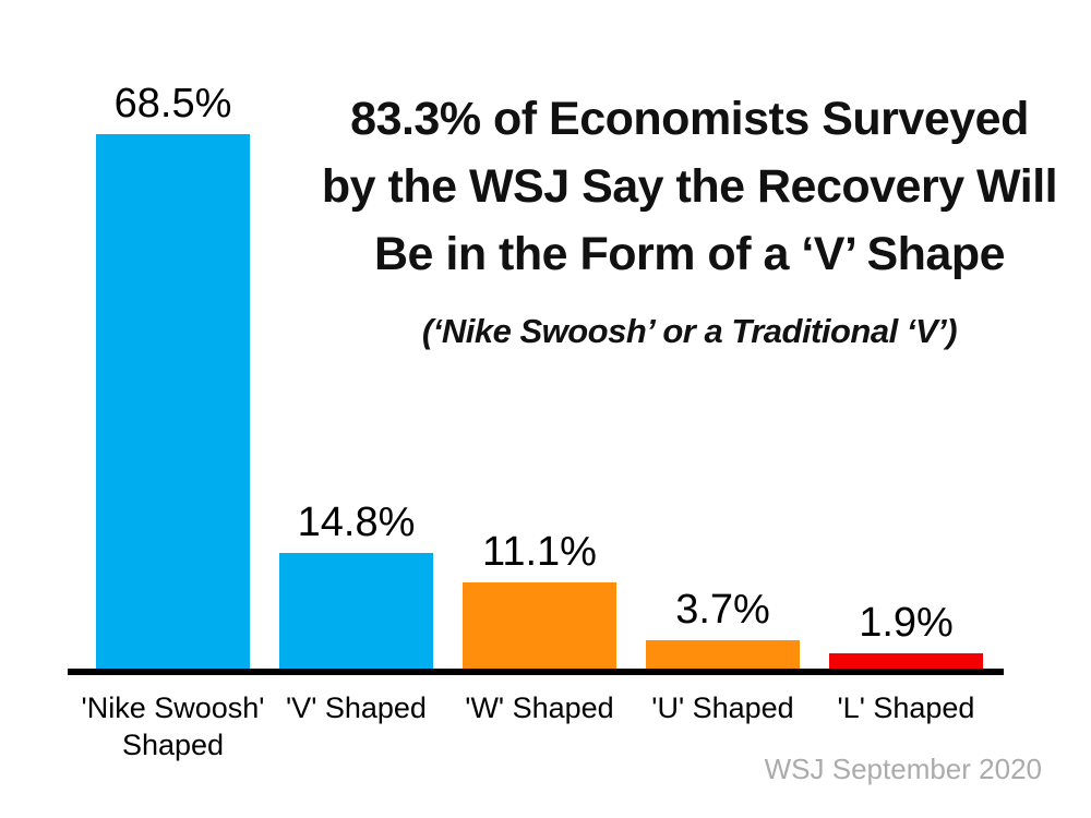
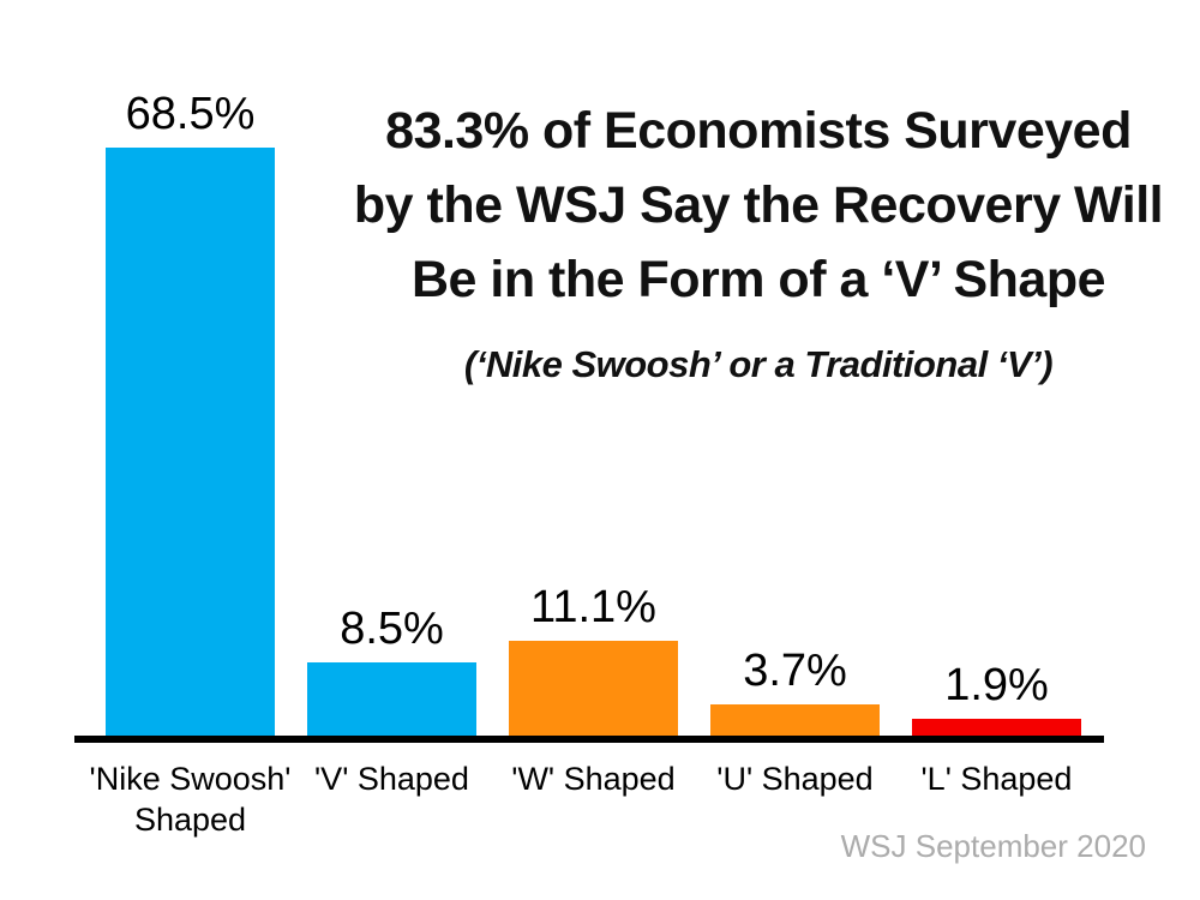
'V' Shaped: 14.8% -> 8.5%
